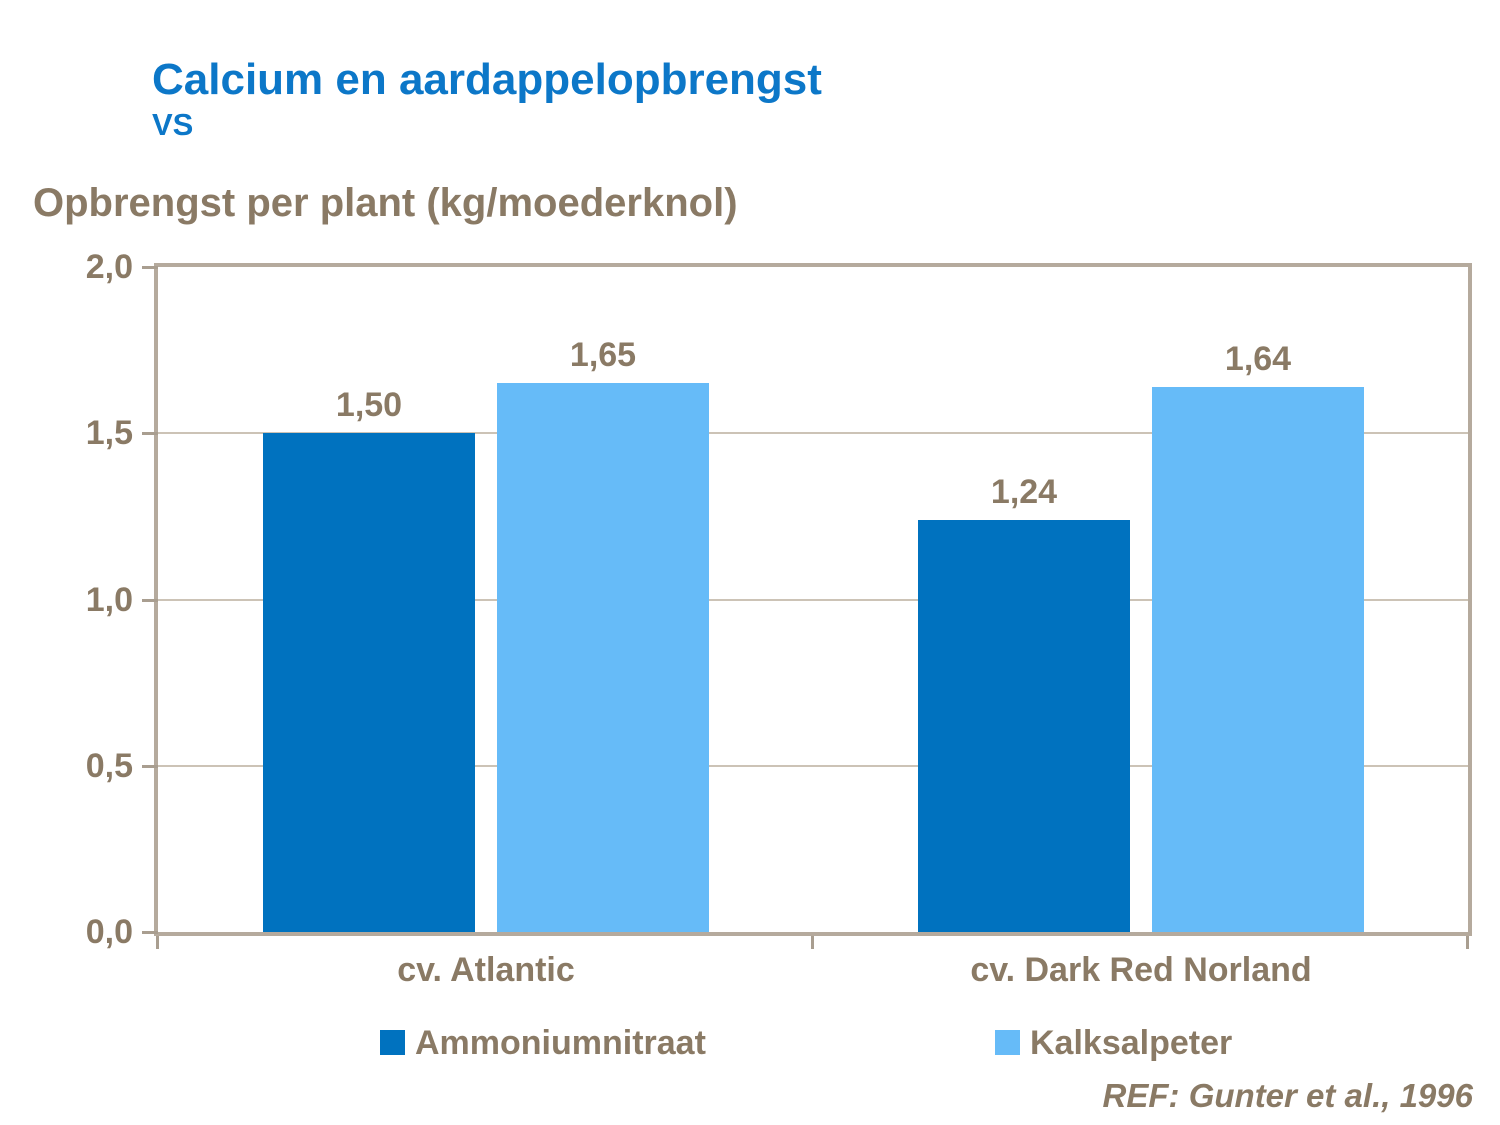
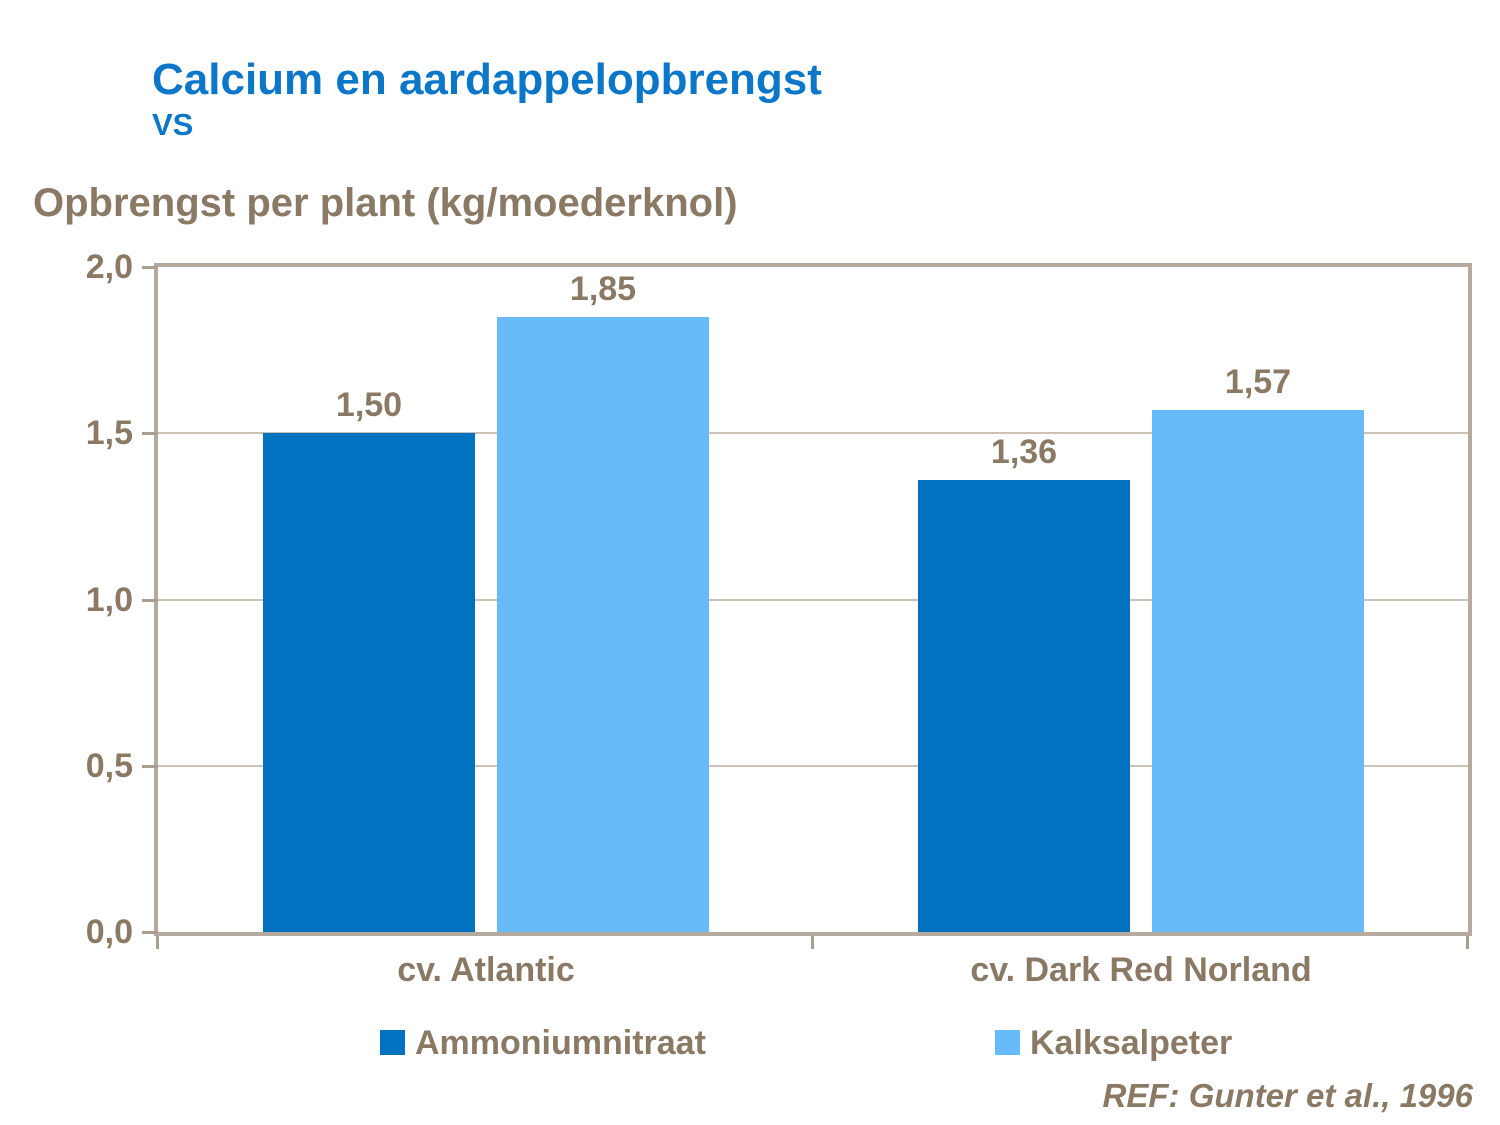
Kalksalpeter/cv. Atlantic: 1,65 -> 1,85
Ammoniumnitraat/cv. Dark Red Norland: 1,24 -> 1,36
Kalksalpeter/cv. Dark Red Norland: 1,64 -> 1,57
